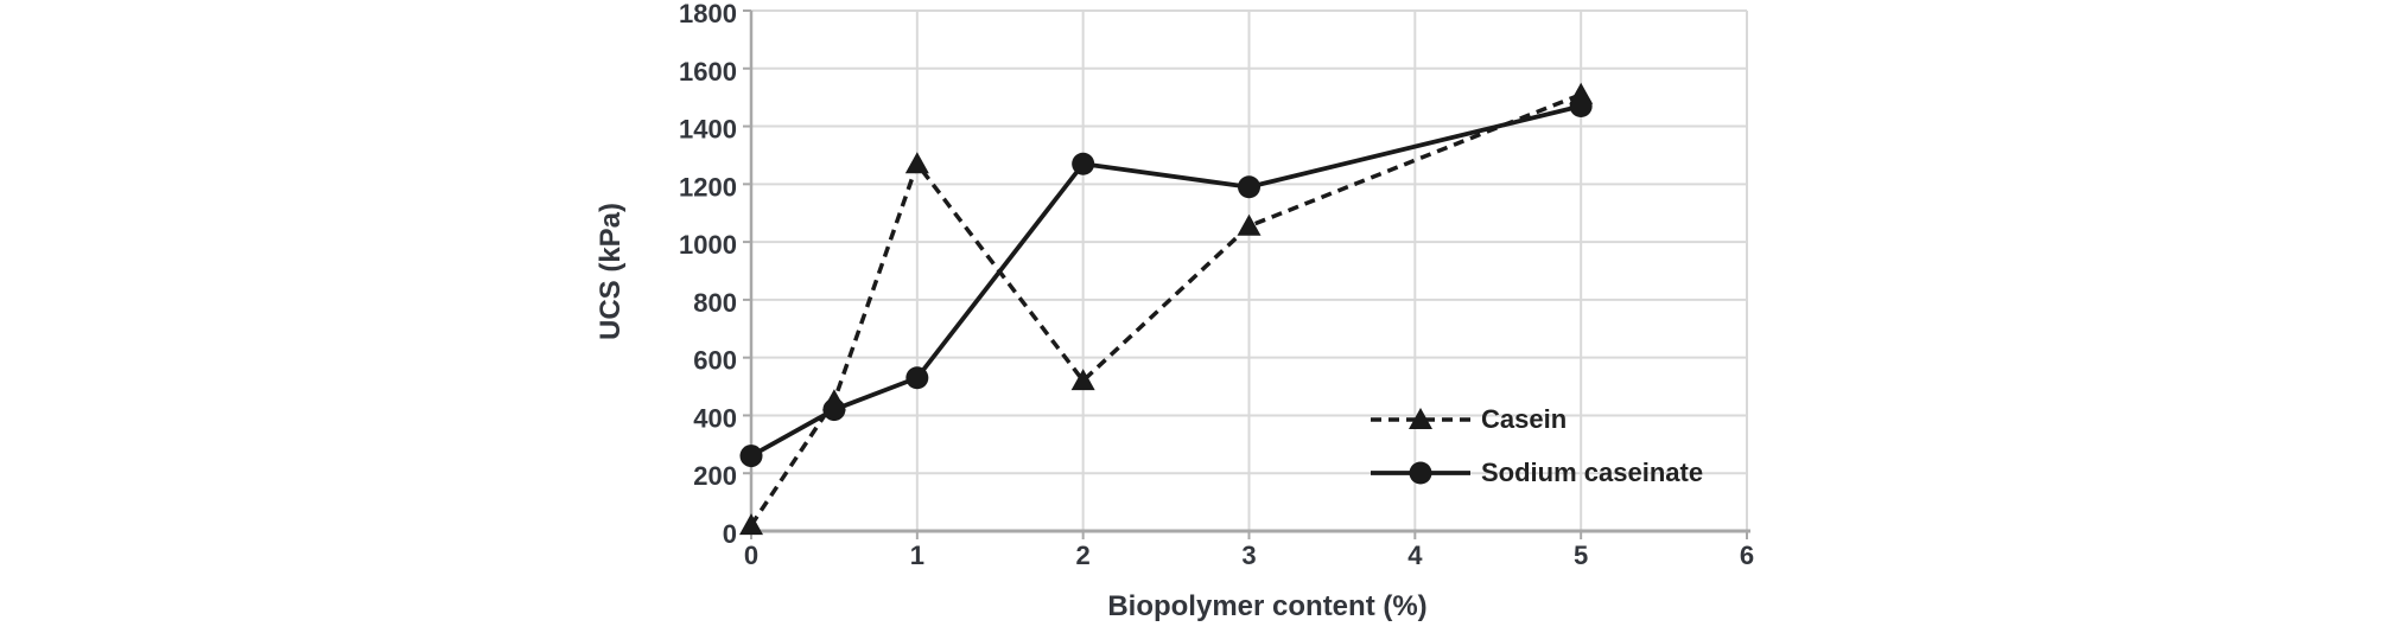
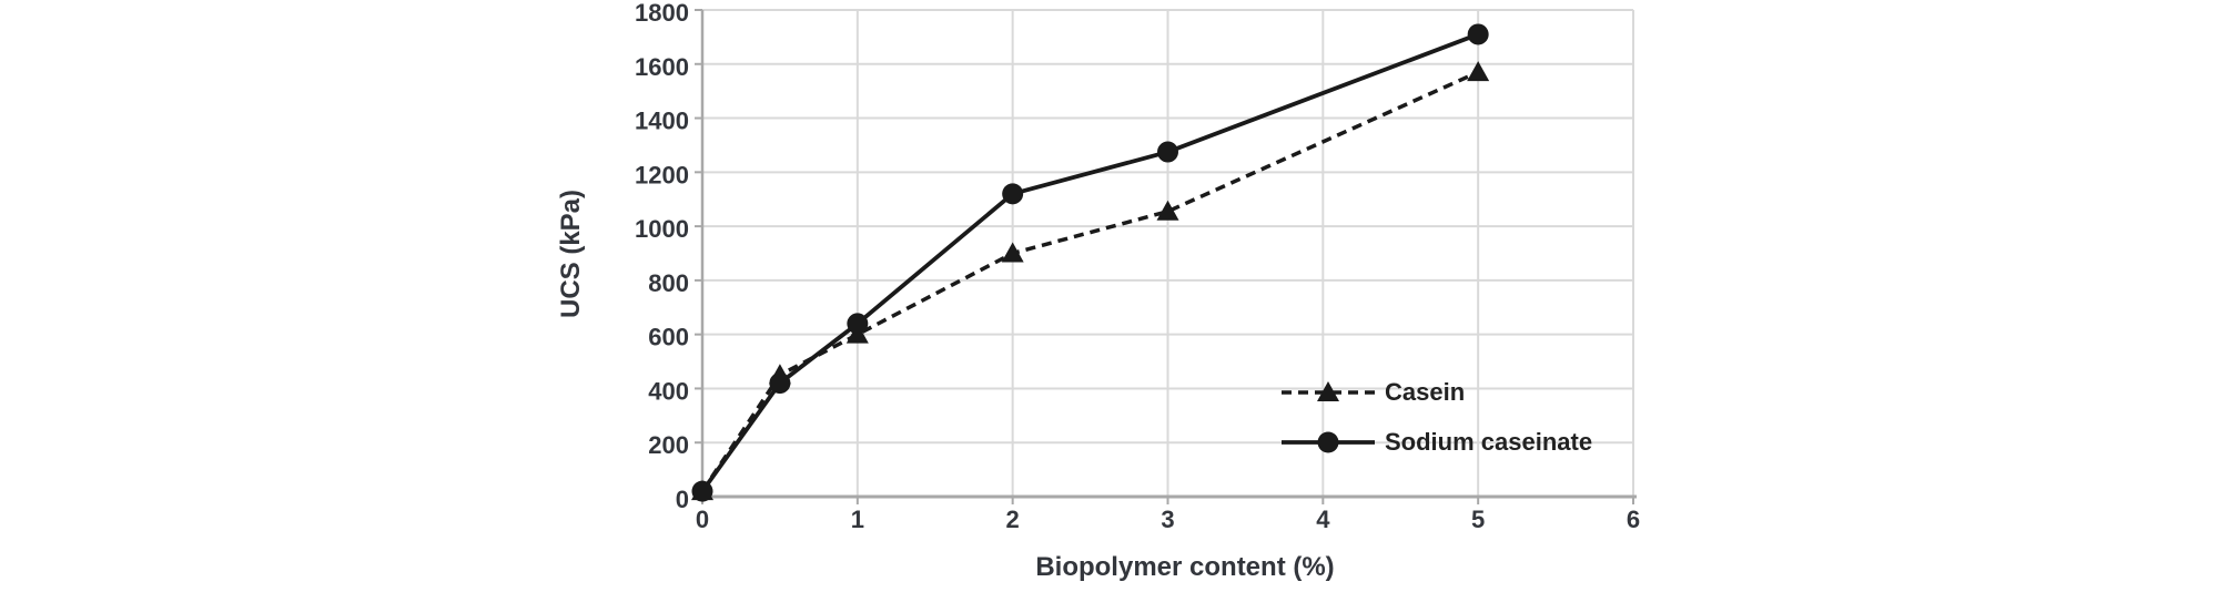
Sodium caseinate/0: 260 -> 20
Casein/1: 1270 -> 600
Sodium caseinate/1: 530 -> 640
Casein/2: 520 -> 900
Sodium caseinate/2: 1270 -> 1120
Sodium caseinate/3: 1190 -> 1280
Casein/5: 1510 -> 1570
Sodium caseinate/5: 1470 -> 1710
